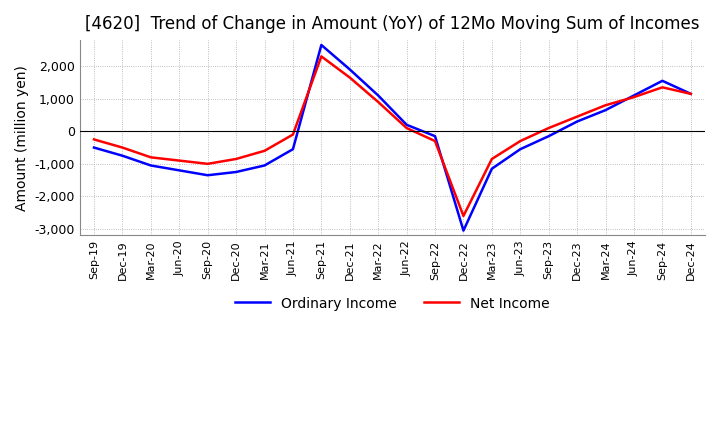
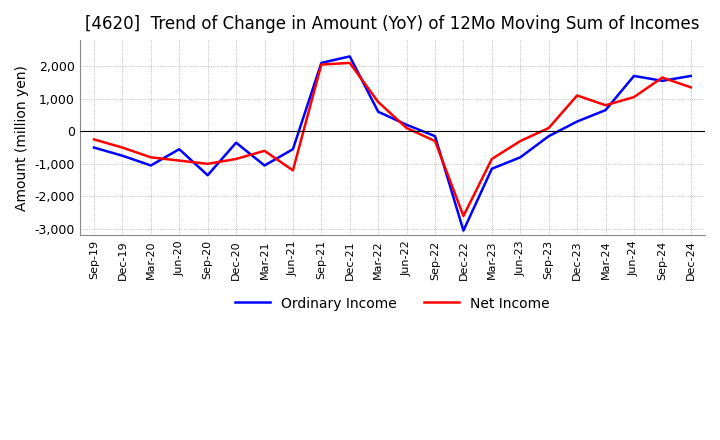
Ordinary Income/Jun-20: -1,200 -> -550
Ordinary Income/Dec-20: -1,250 -> -350
Net Income/Jun-21: -100 -> -1,200
Ordinary Income/Sep-21: 2,650 -> 2,100
Net Income/Sep-21: 2,300 -> 2,050
Ordinary Income/Dec-21: 1,900 -> 2,300
Net Income/Dec-21: 1,650 -> 2,100
Ordinary Income/Mar-22: 1,100 -> 600
Ordinary Income/Jun-23: -550 -> -800
Net Income/Dec-23: 450 -> 1,100
Ordinary Income/Jun-24: 1,100 -> 1,700
Net Income/Sep-24: 1,350 -> 1,650
Ordinary Income/Dec-24: 1,150 -> 1,700
Net Income/Dec-24: 1,150 -> 1,350
